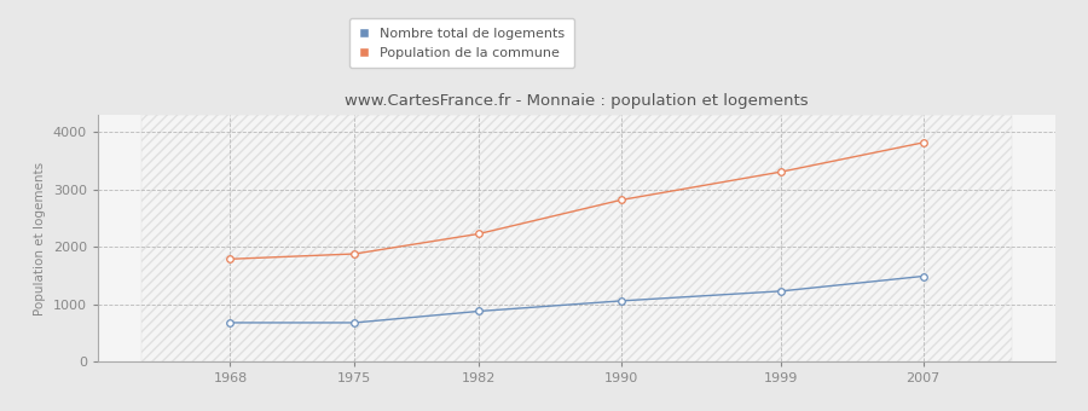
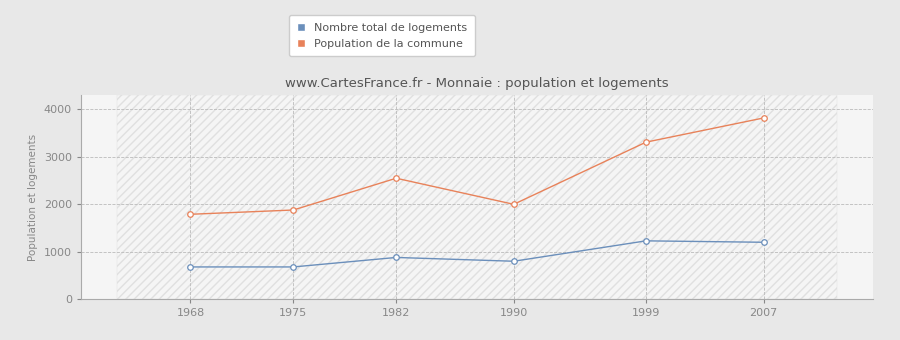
Population de la commune/1982: 2230 -> 2550
Nombre total de logements/1990: 1060 -> 800
Population de la commune/1990: 2820 -> 2000
Nombre total de logements/2007: 1490 -> 1200
